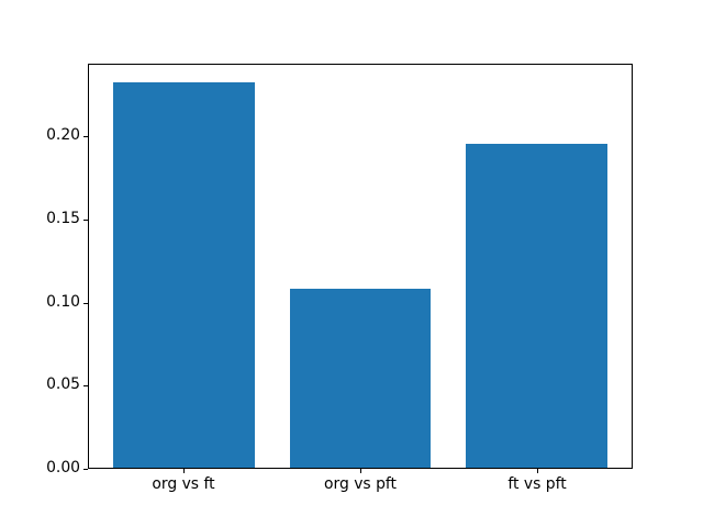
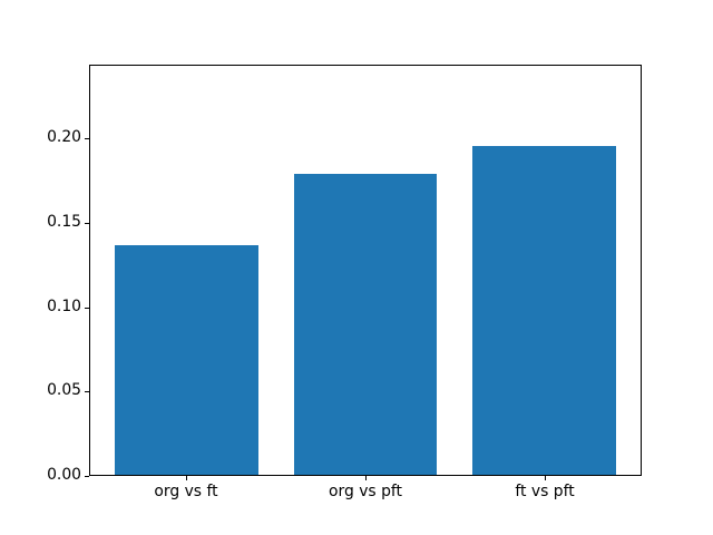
org vs ft: 0.233 -> 0.137
org vs pft: 0.108 -> 0.179
